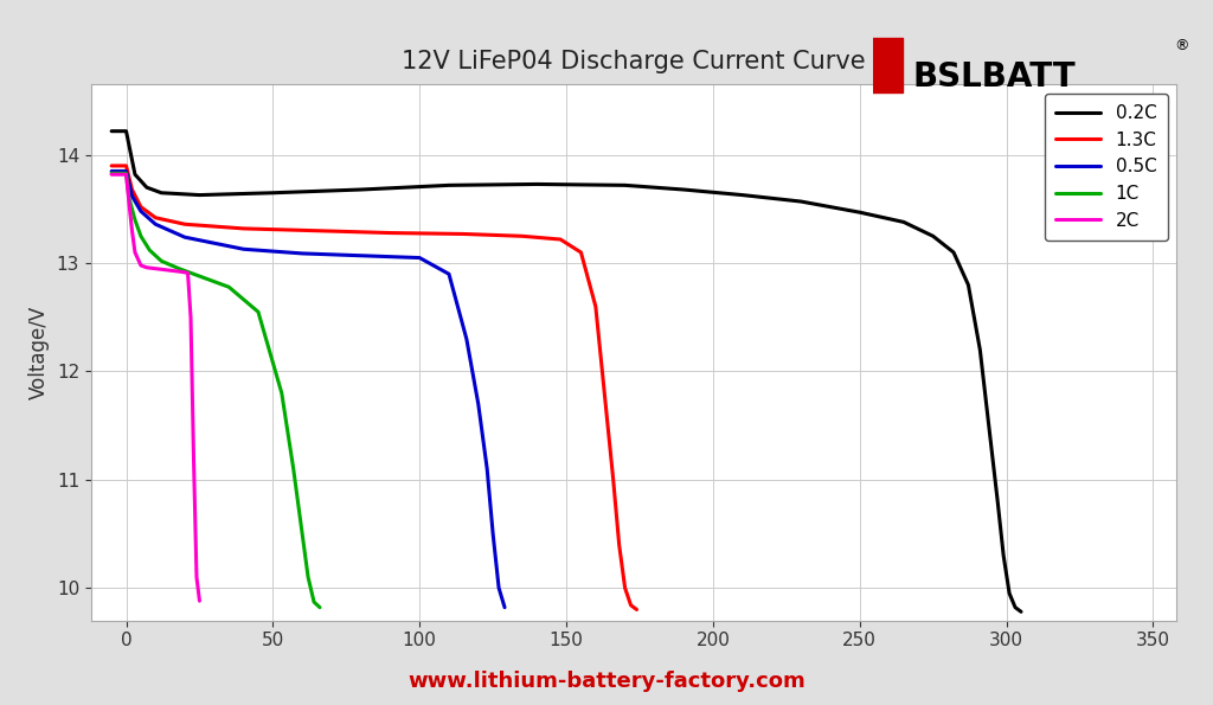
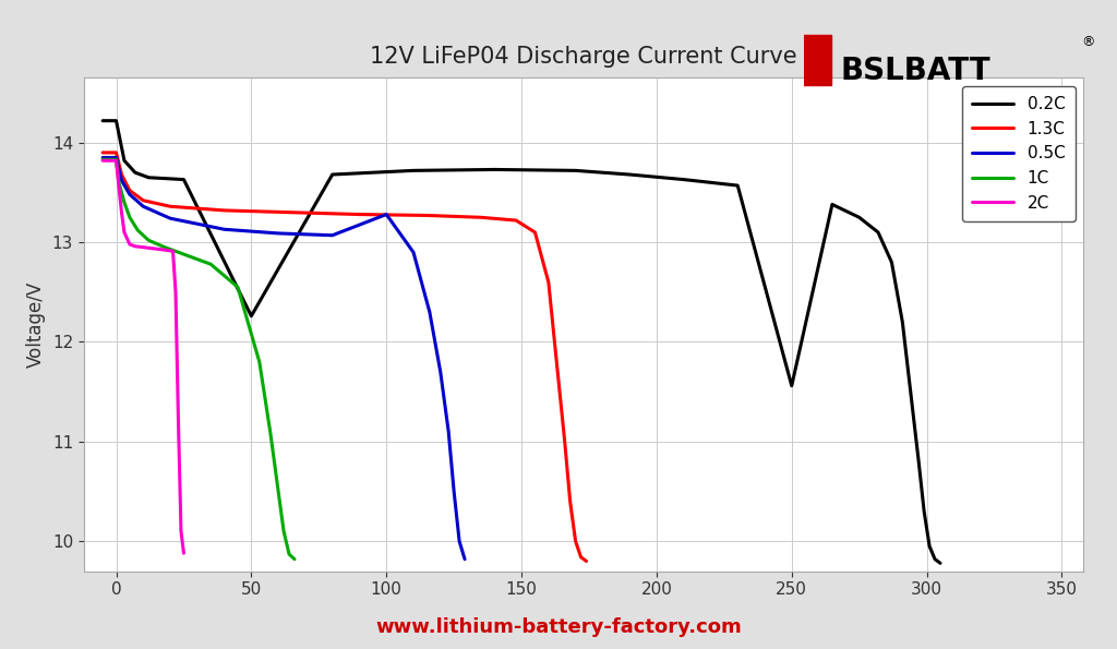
0.2C/50: 13.65 -> 12.26
0.5C/100: 13.05 -> 13.28
0.2C/250: 13.47 -> 11.56
